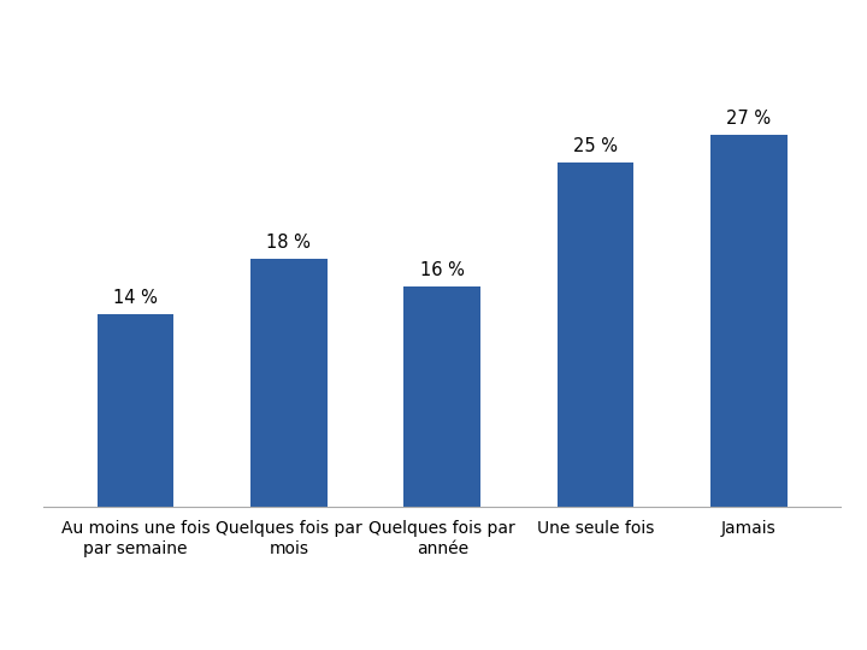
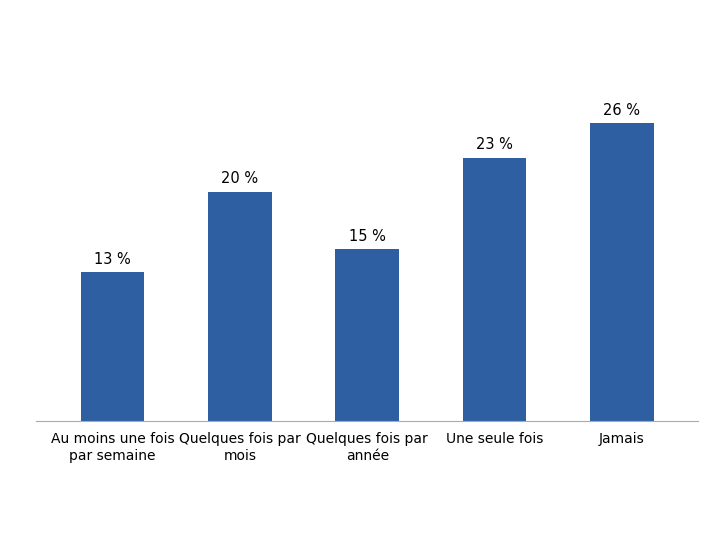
Au moins une fois par semaine: 14 -> 13
Quelques fois par mois: 18 -> 20
Quelques fois par année: 16 -> 15
Une seule fois: 25 -> 23
Jamais: 27 -> 26
